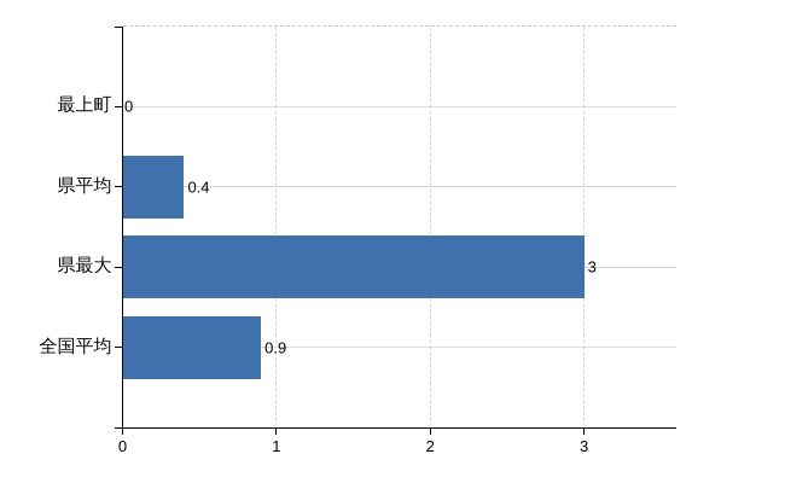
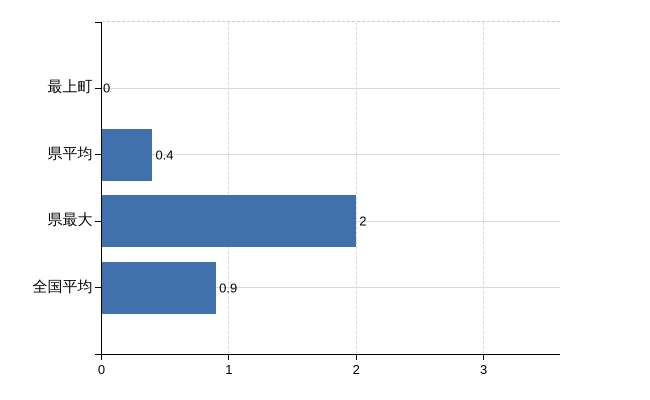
県最大: 3 -> 2
